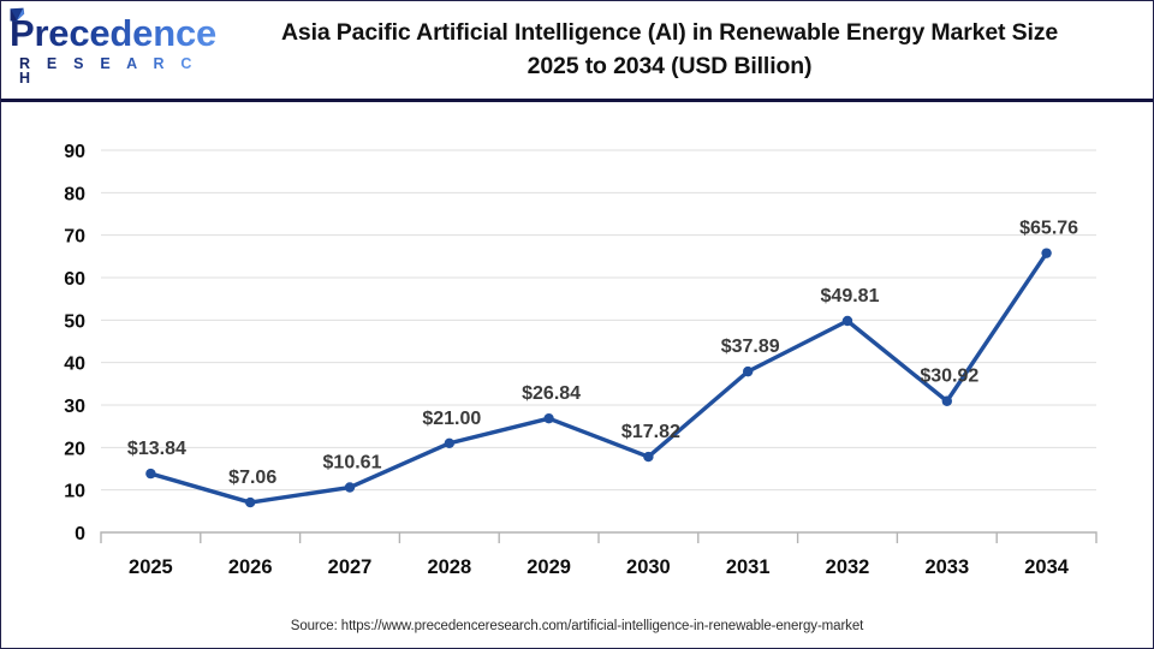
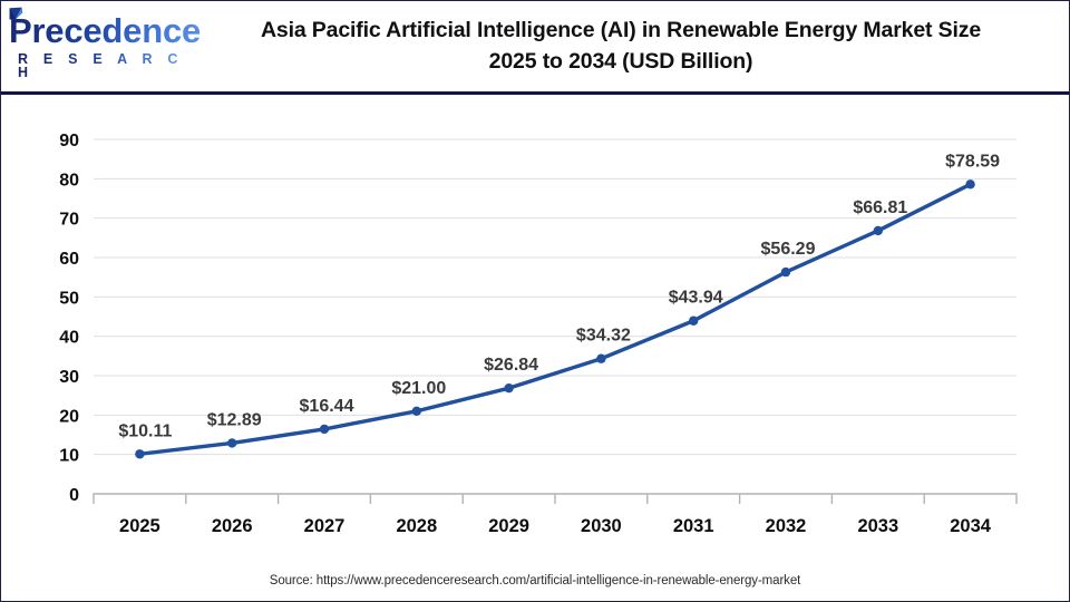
2025: $13.84 -> $10.11
2026: $7.06 -> $12.89
2027: $10.61 -> $16.44
2030: $17.82 -> $34.32
2031: $37.89 -> $43.94
2032: $49.81 -> $56.29
2033: $30.92 -> $66.81
2034: $65.76 -> $78.59
